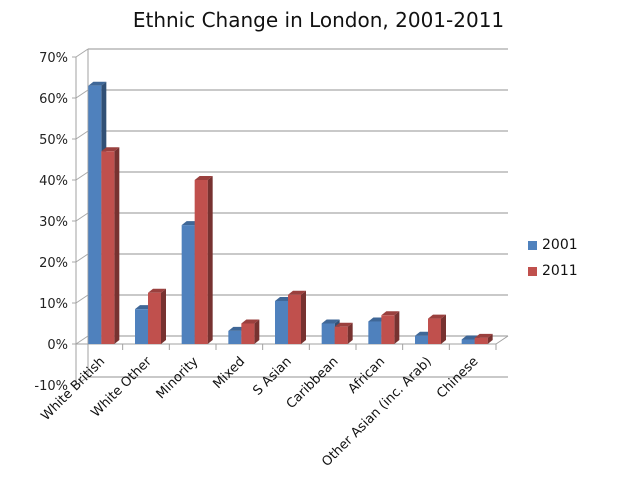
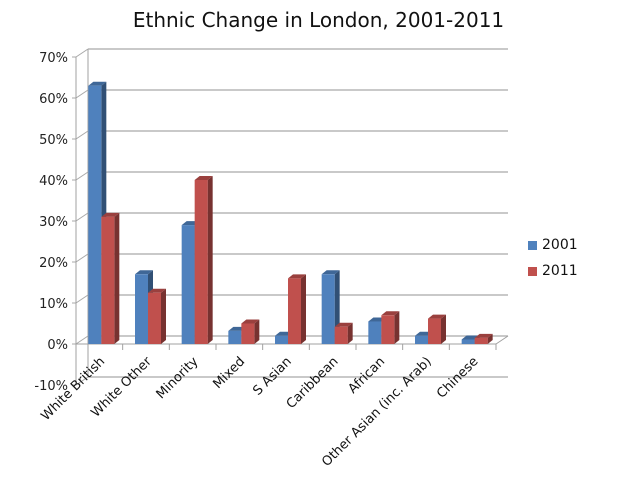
2011/White British: 47% -> 31%
2001/White Other: 9% -> 17%
2001/S Asian: 10% -> 2%
2011/S Asian: 12% -> 16%
2001/Caribbean: 5% -> 17%
